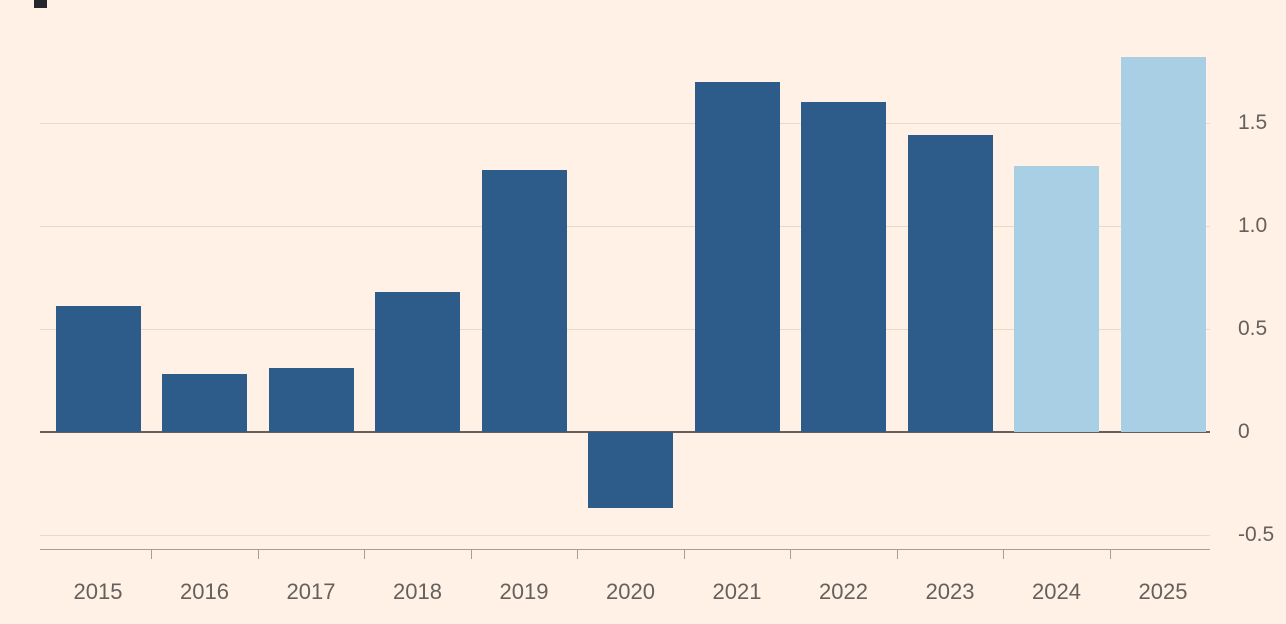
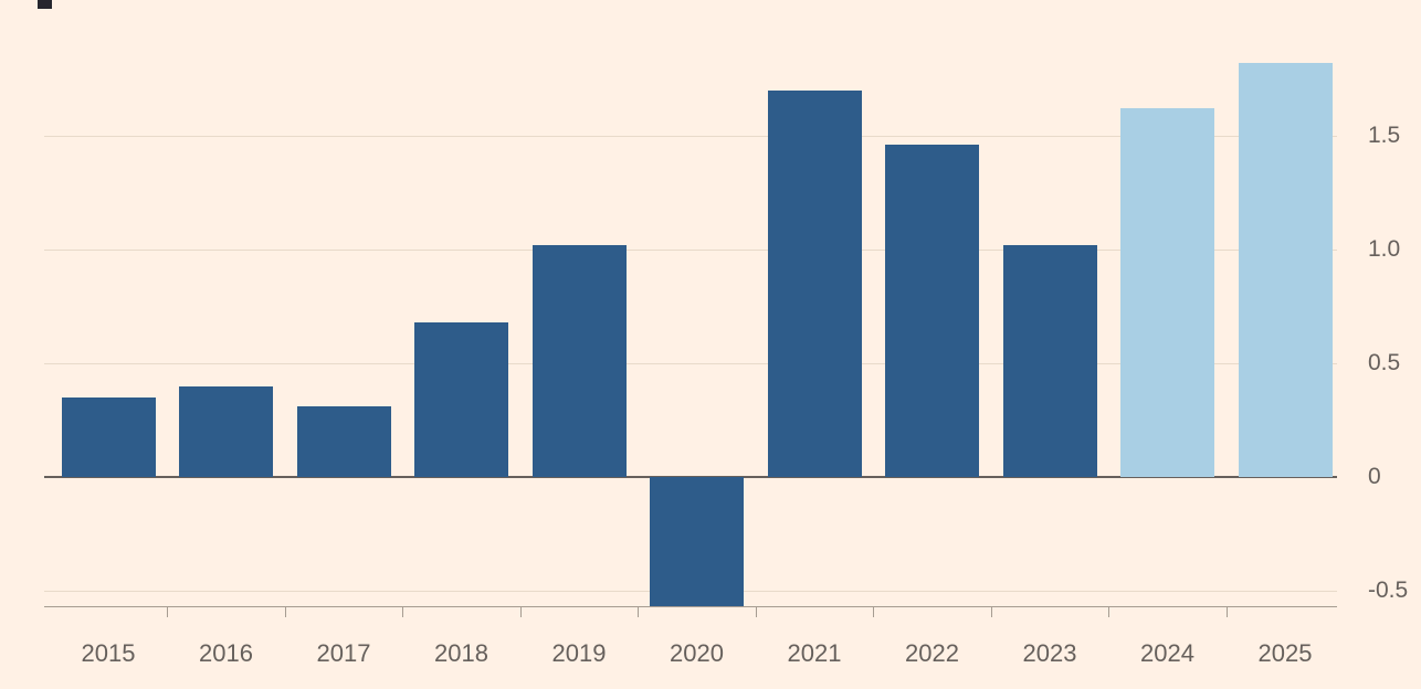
2015: 0.61 -> 0.35
2016: 0.28 -> 0.40
2019: 1.27 -> 1.02
2020: -0.37 -> -0.57
2022: 1.60 -> 1.46
2023: 1.44 -> 1.02
2024: 1.29 -> 1.62
